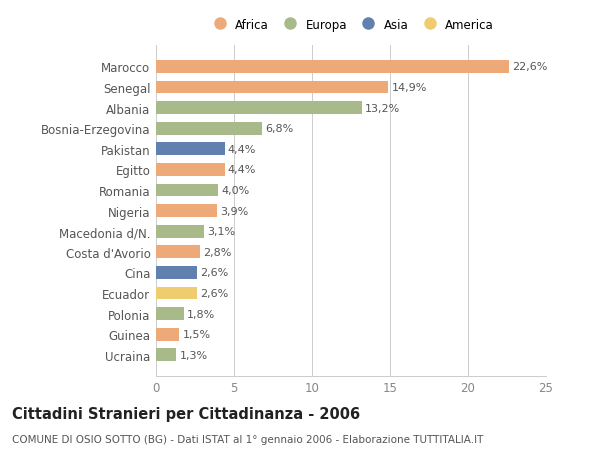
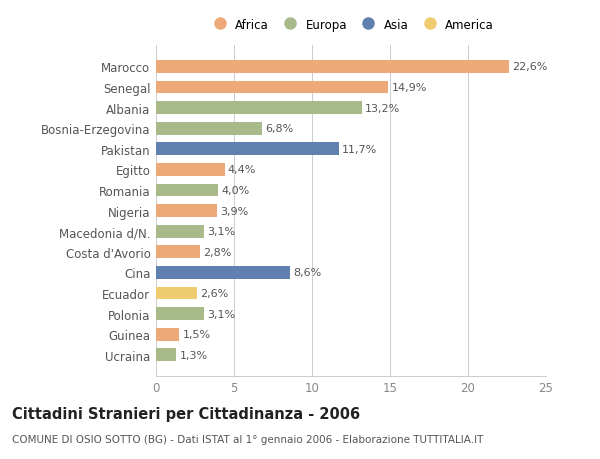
Pakistan: 4,4% -> 11,7%
Cina: 2,6% -> 8,6%
Polonia: 1,8% -> 3,1%
